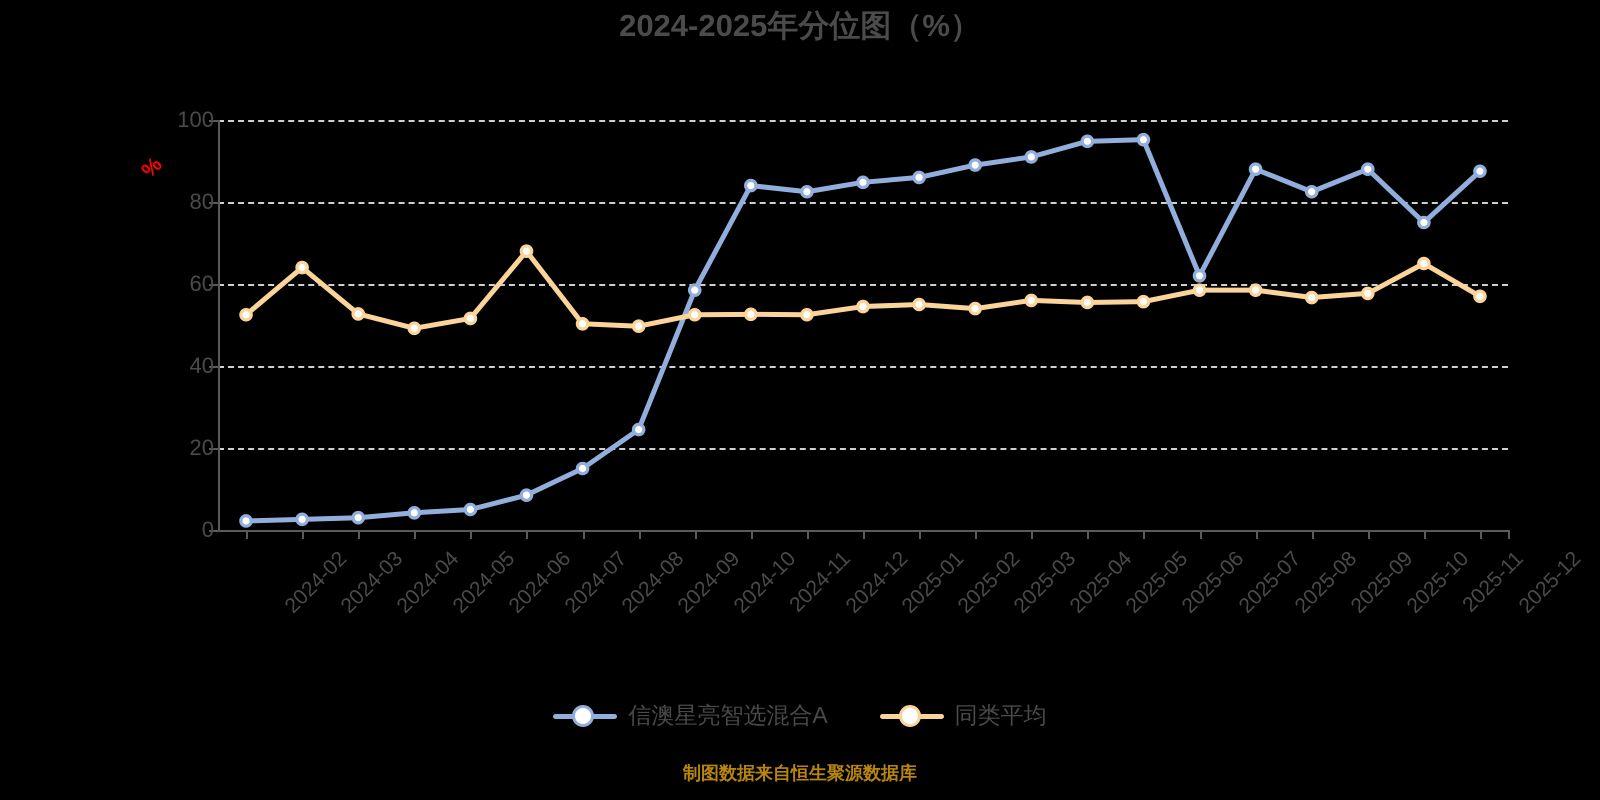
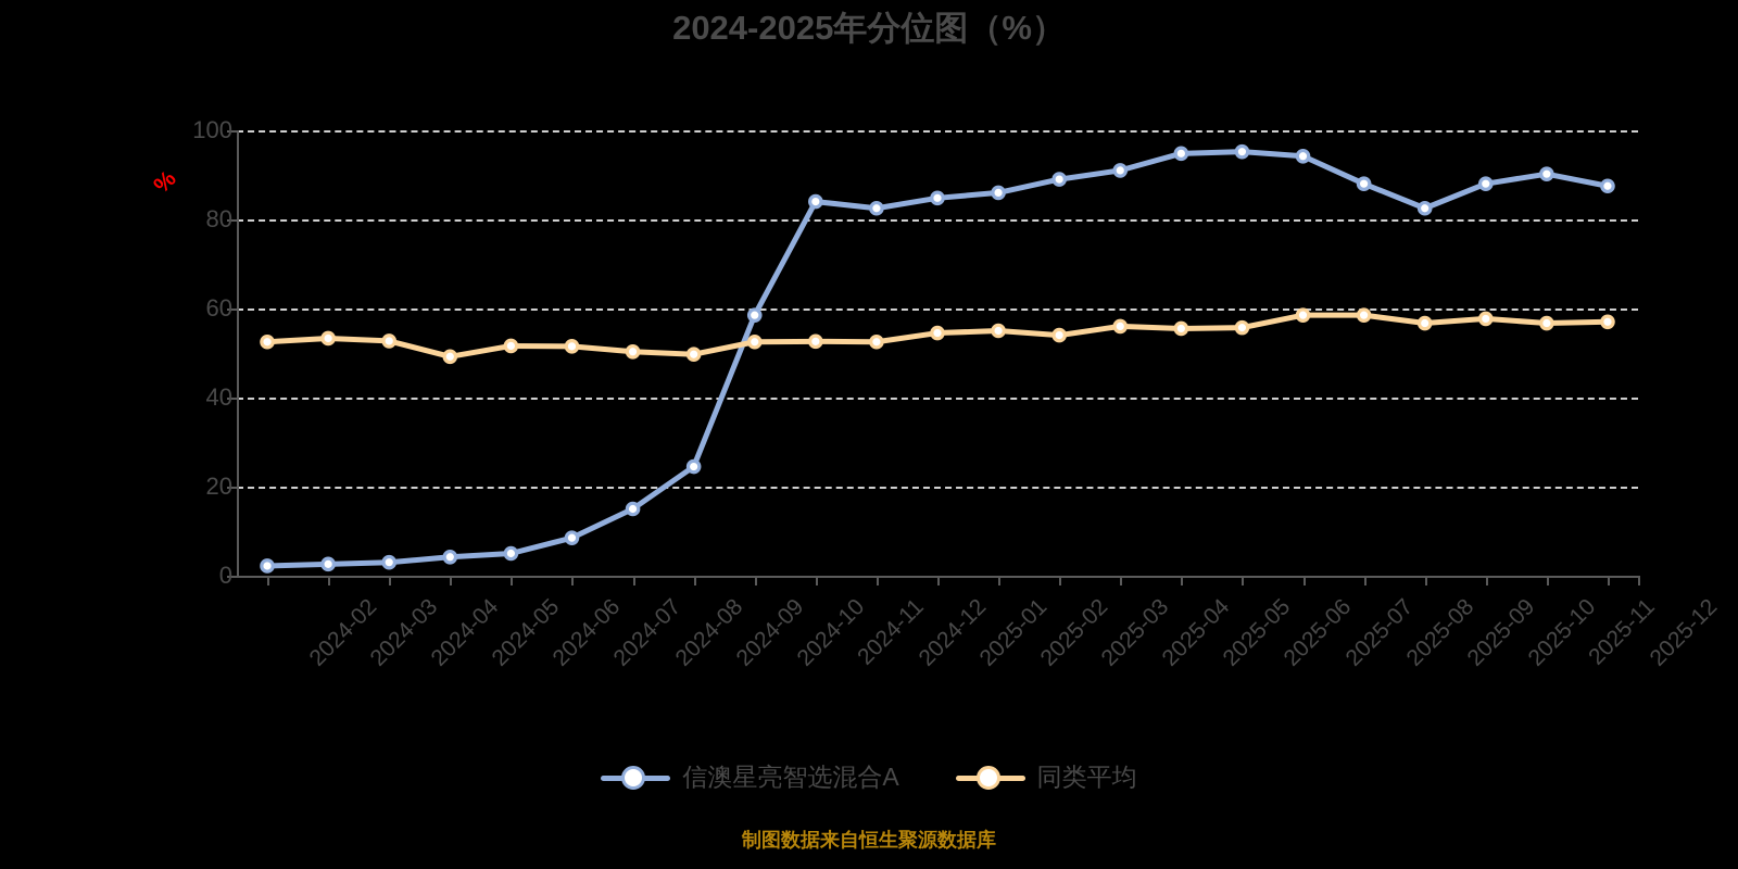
同类平均/2024-03: 64 -> 53
同类平均/2024-07: 68 -> 52
信澳星亮智选混合A/2025-07: 62 -> 94
信澳星亮智选混合A/2025-11: 75 -> 90
同类平均/2025-11: 65 -> 57
